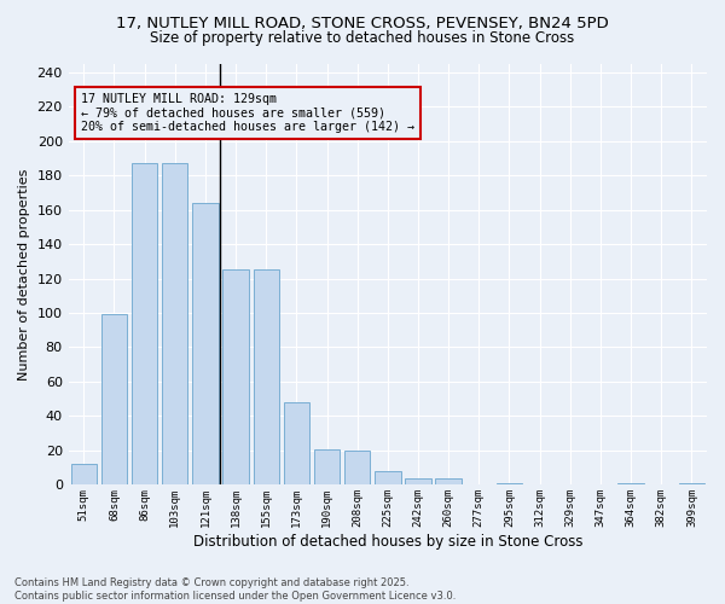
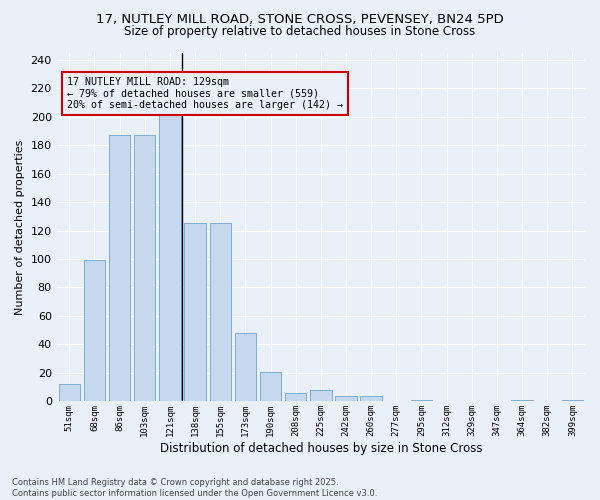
121sqm: 164 -> 201
208sqm: 20 -> 6
